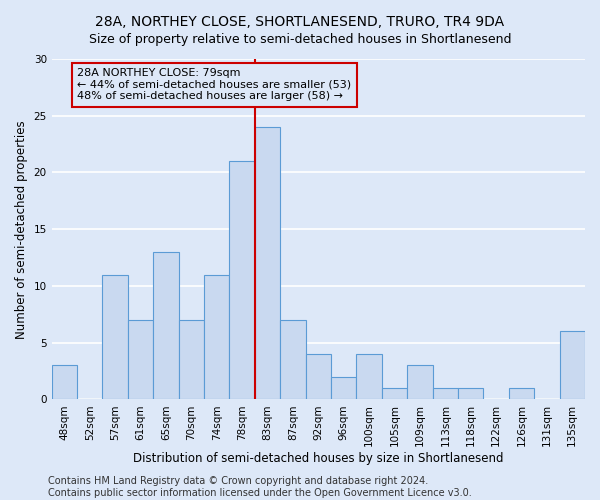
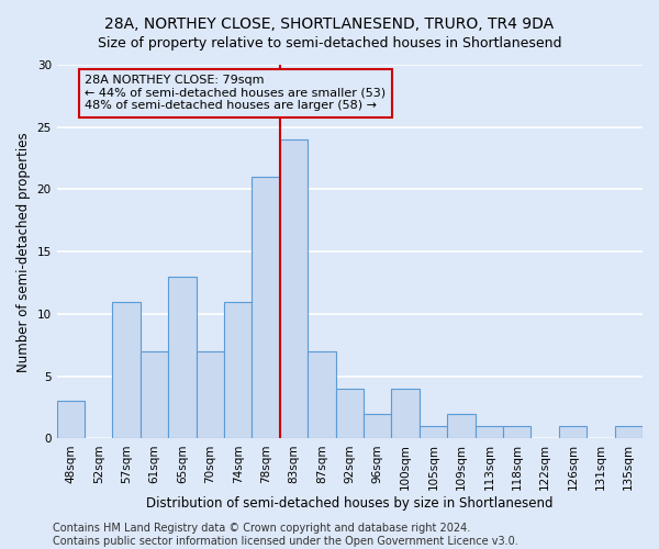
109sqm: 3 -> 2
135sqm: 6 -> 1
